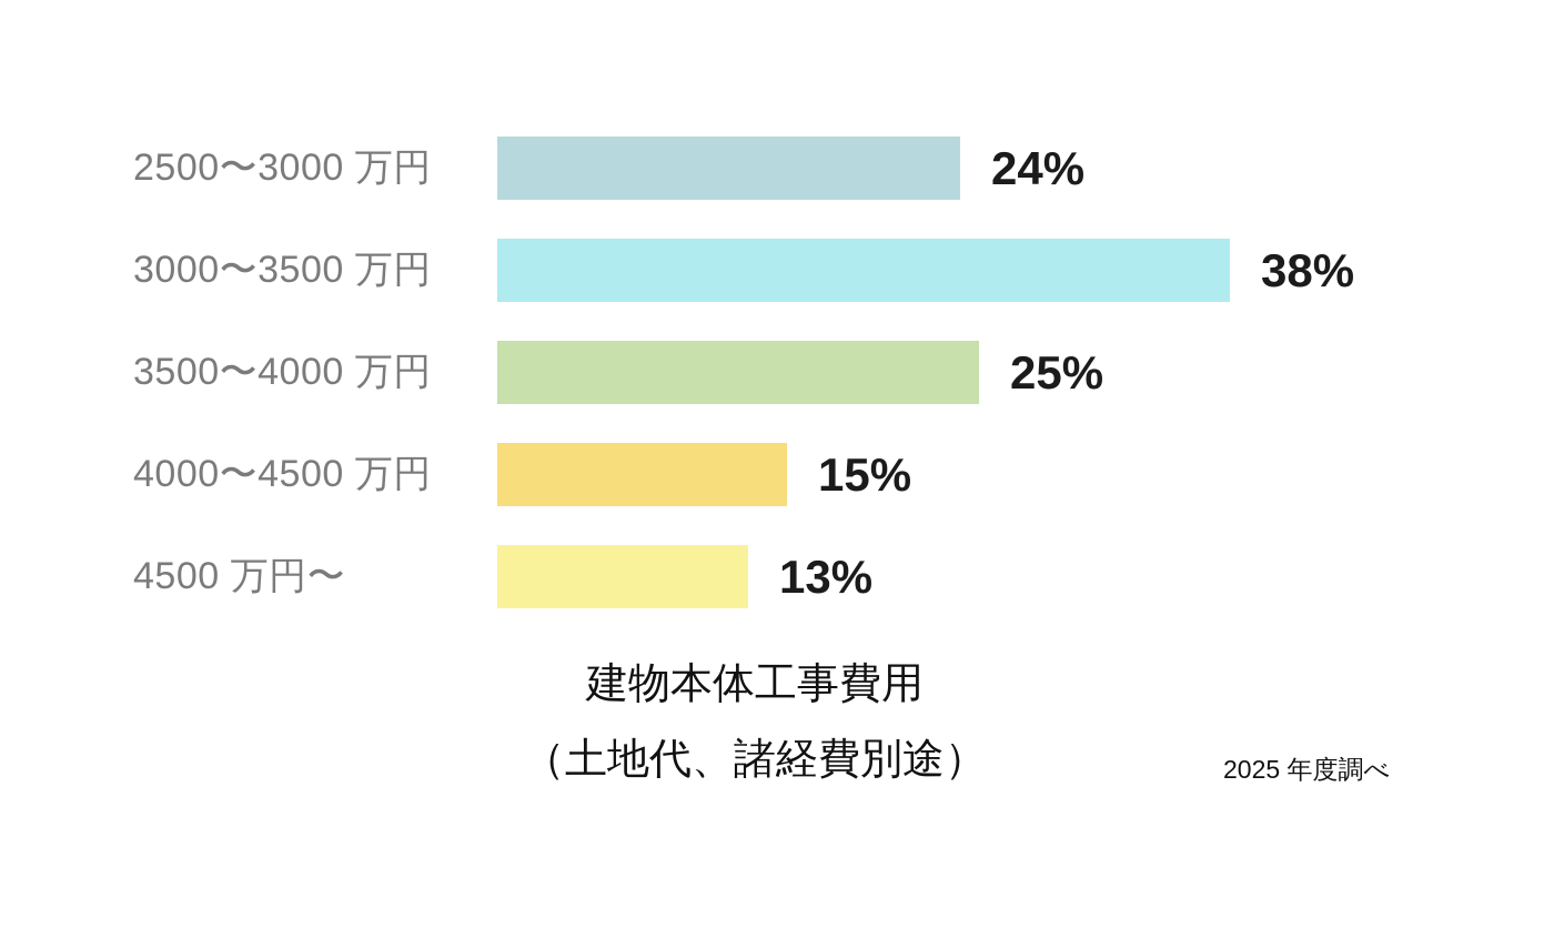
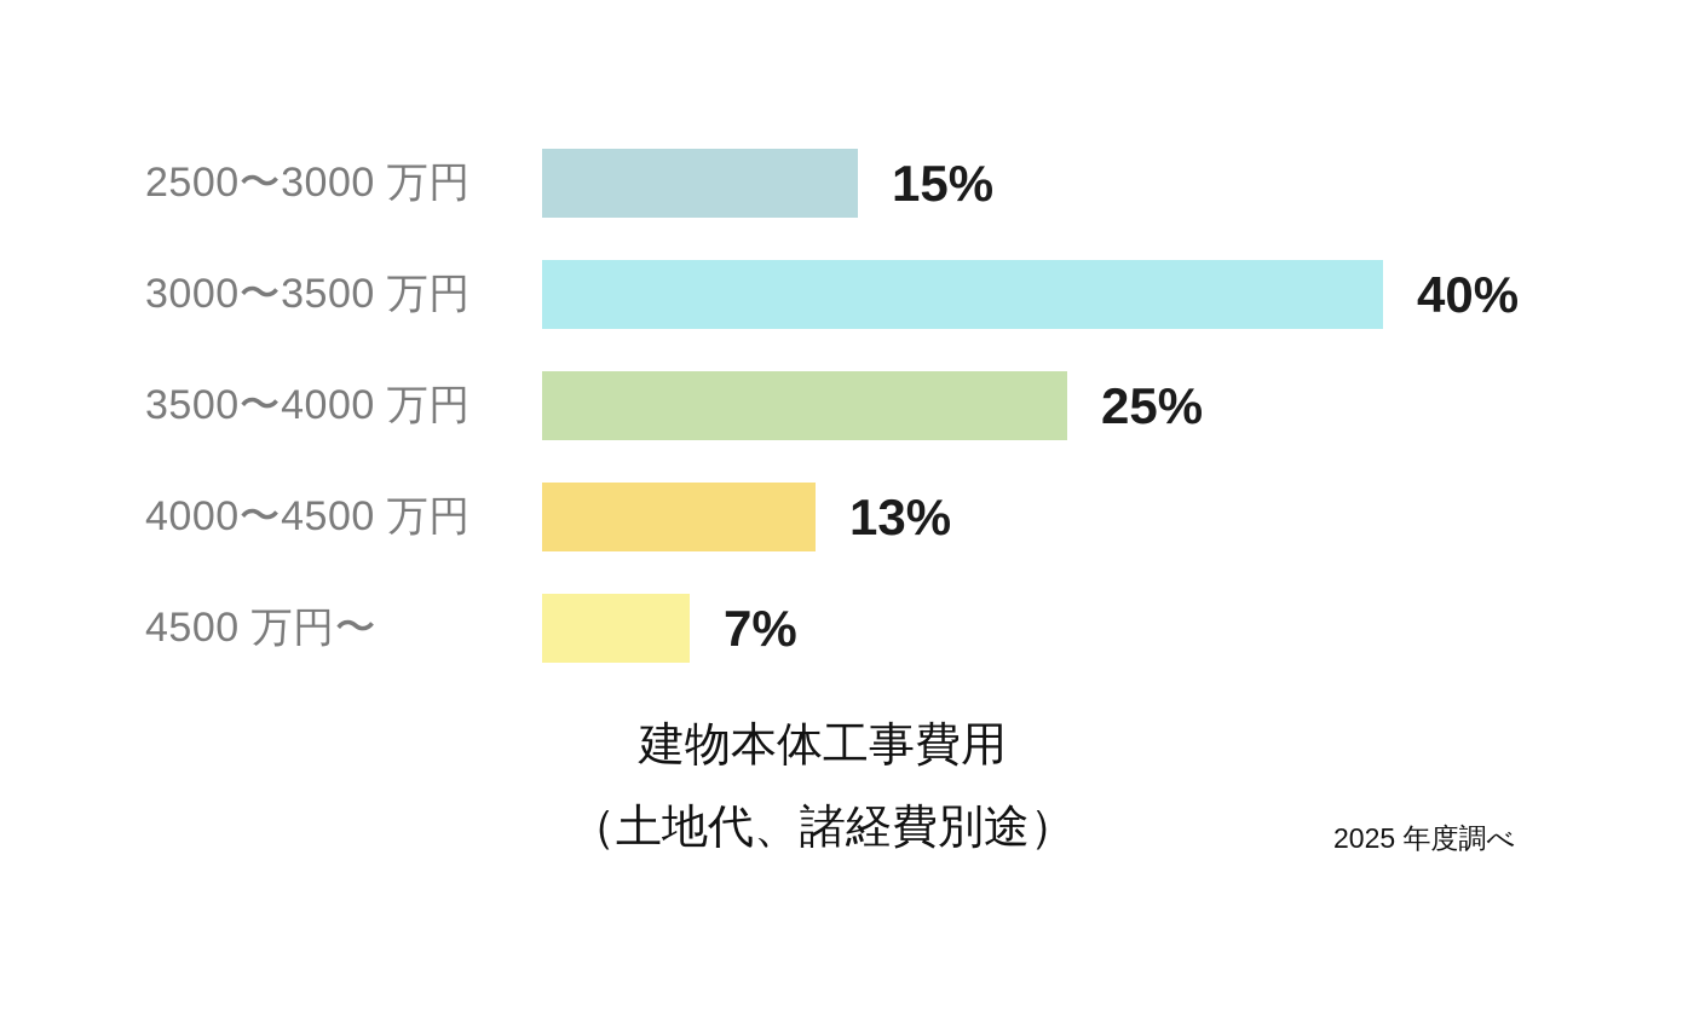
2500〜3000 万円: 24% -> 15%
3000〜3500 万円: 38% -> 40%
4000〜4500 万円: 15% -> 13%
4500 万円〜: 13% -> 7%
